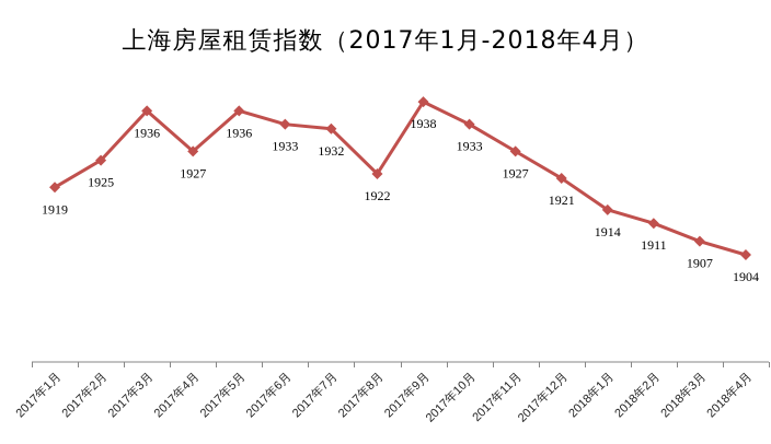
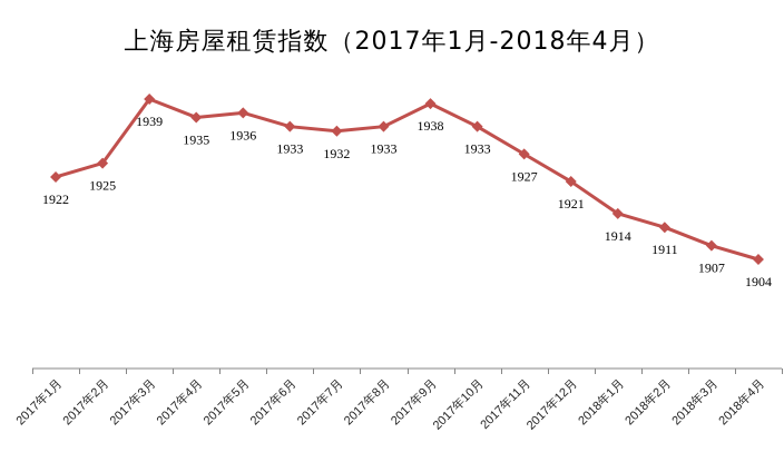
2017年1月: 1919 -> 1922
2017年3月: 1936 -> 1939
2017年4月: 1927 -> 1935
2017年8月: 1922 -> 1933
